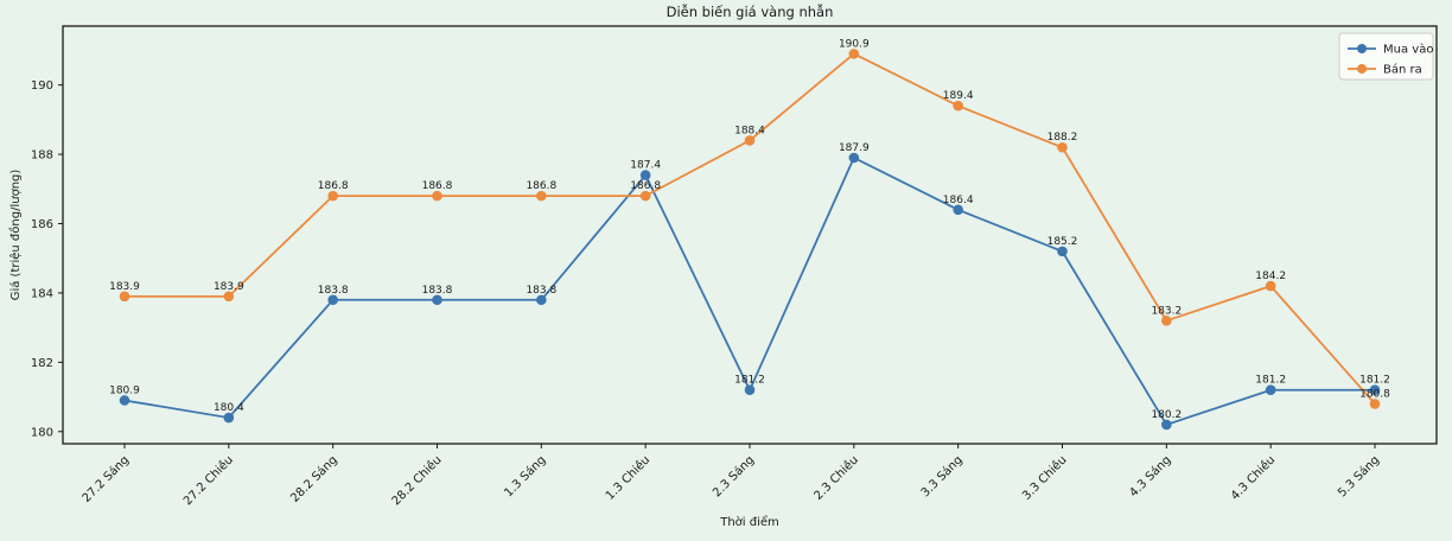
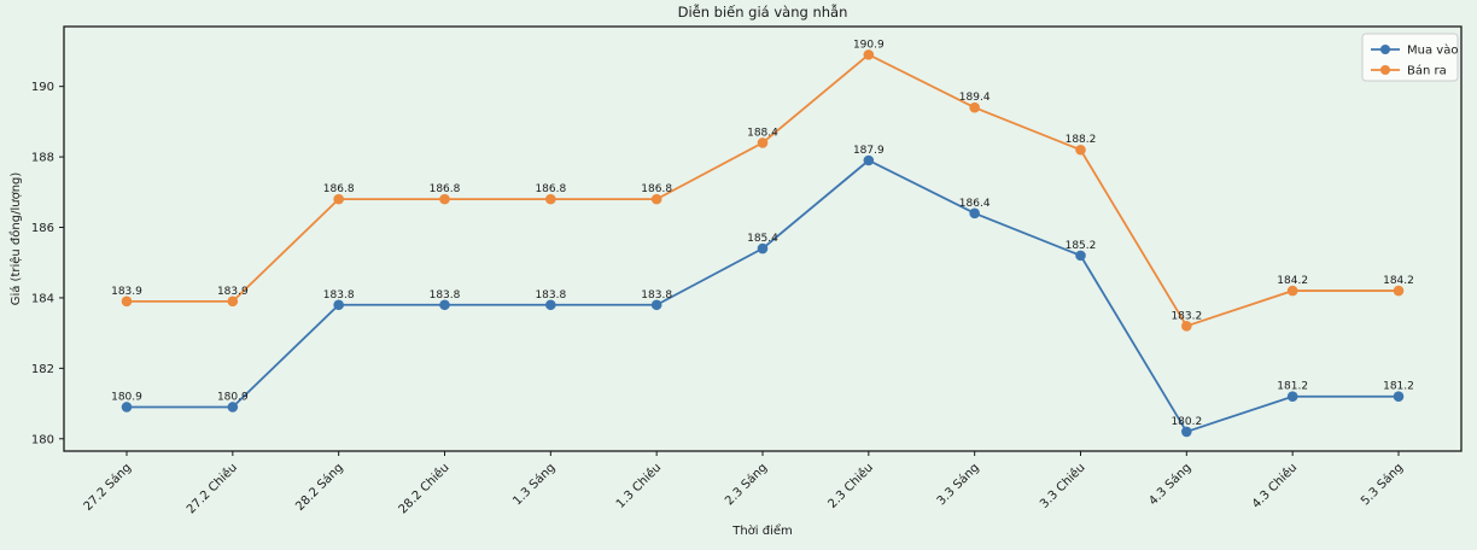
Mua vào/27.2 Chiều: 180.4 -> 180.9
Mua vào/1.3 Chiều: 187.4 -> 183.8
Mua vào/2.3 Sáng: 181.2 -> 185.4
Bán ra/5.3 Sáng: 180.8 -> 184.2
